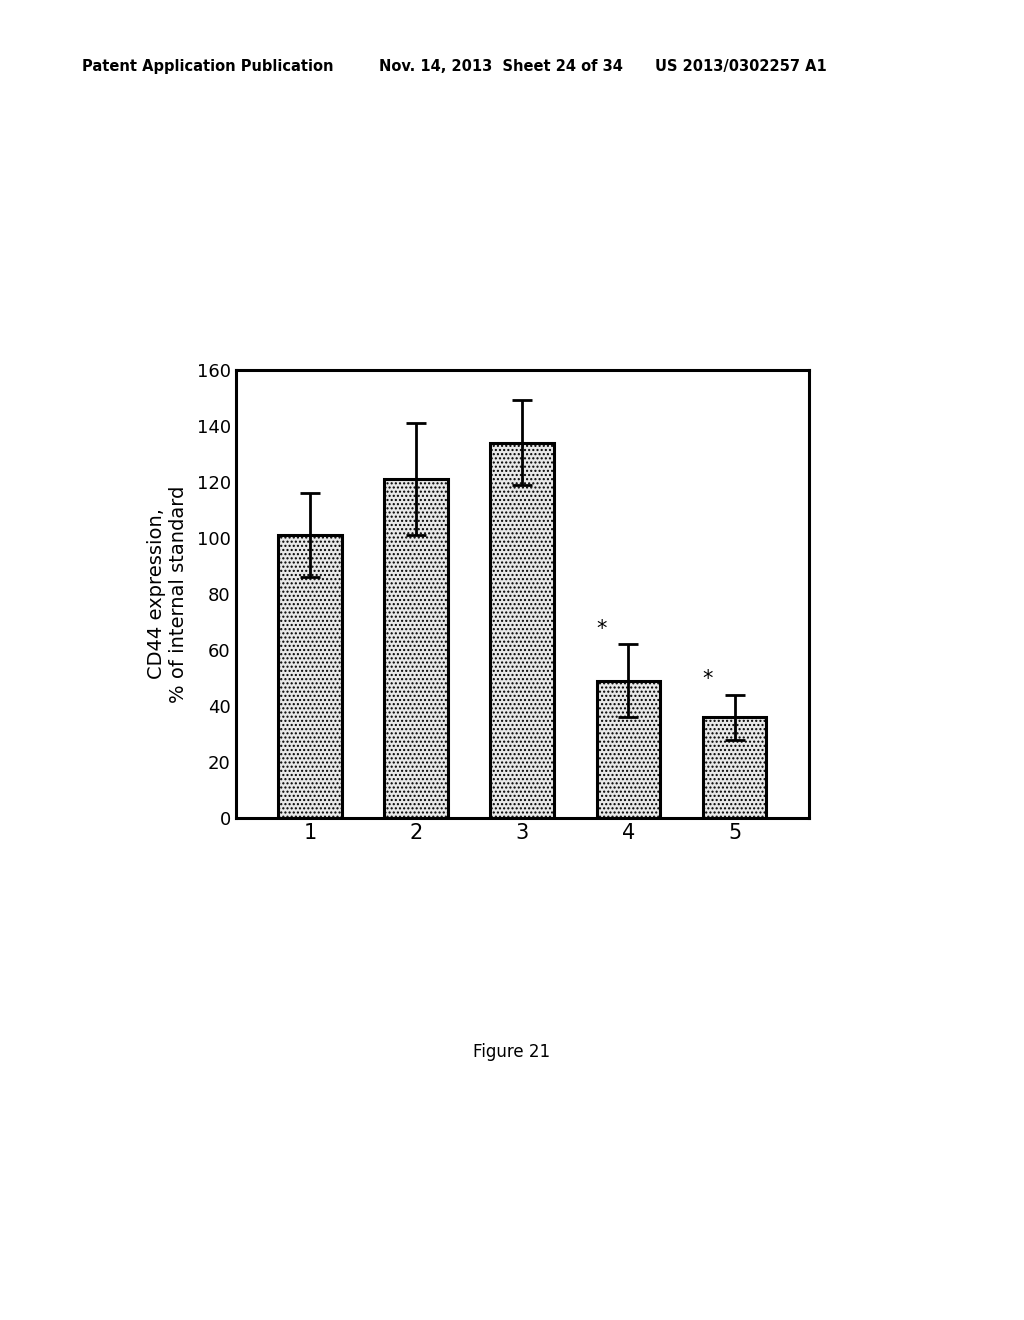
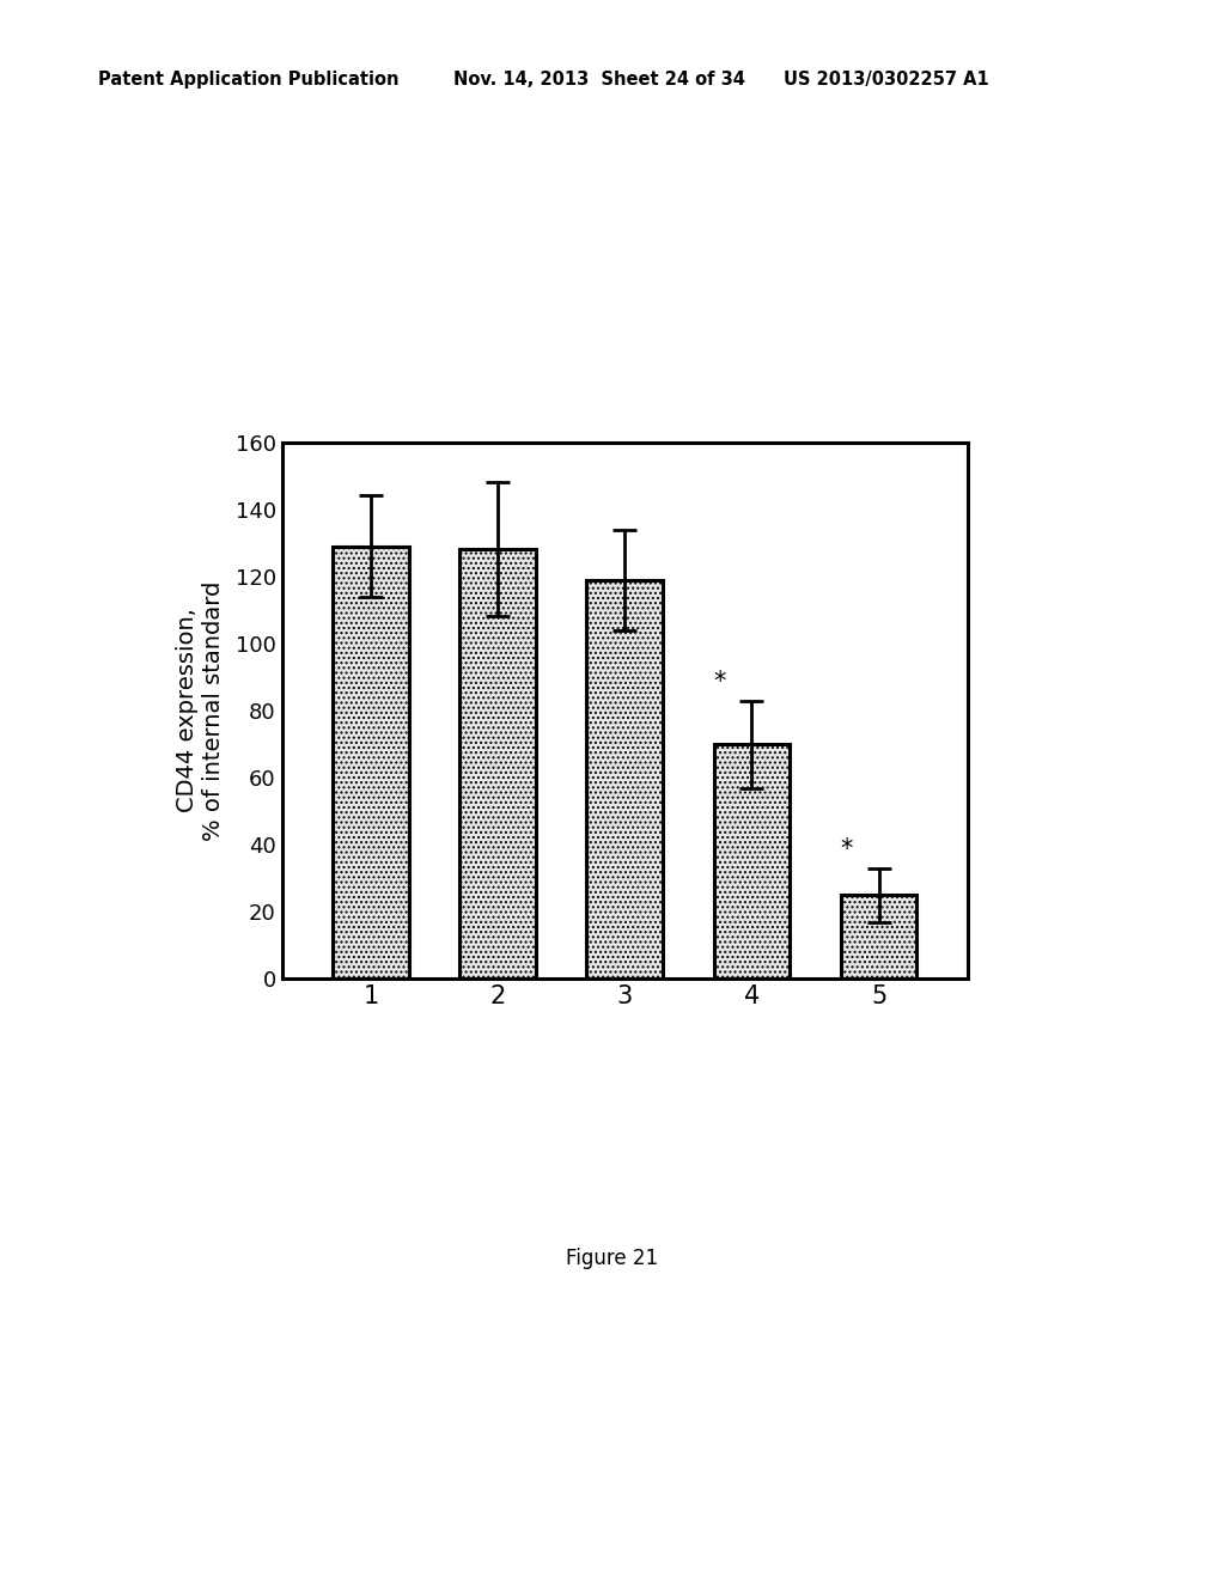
1: 101 -> 129
2: 121 -> 128
3: 134 -> 119
4: 49 -> 70
5: 36 -> 25
